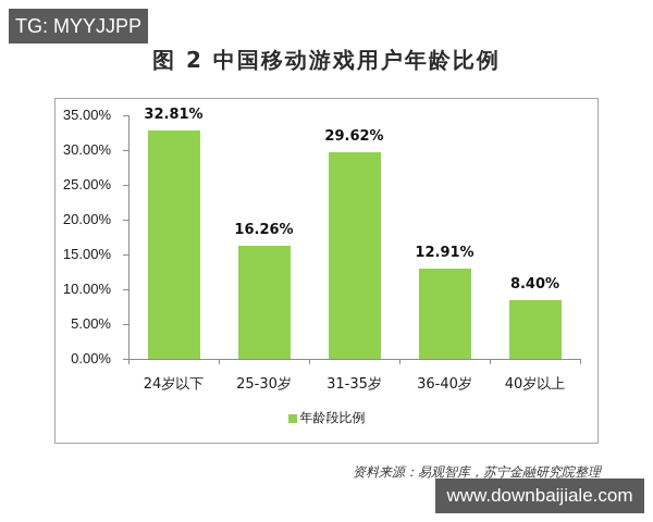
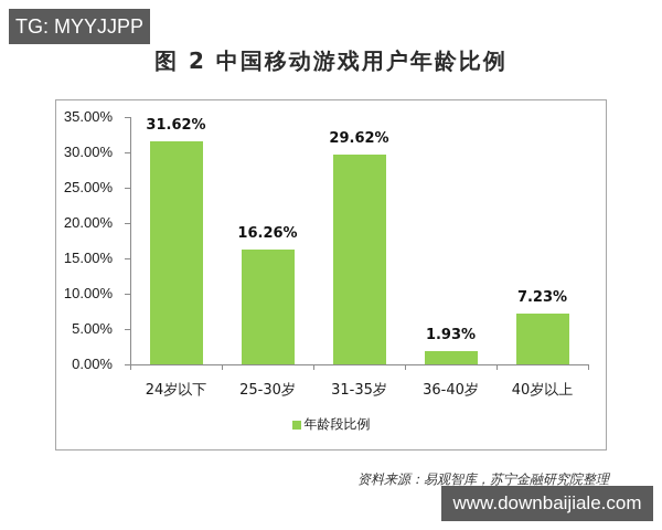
24岁以下: 32.81% -> 31.62%
36-40岁: 12.91% -> 1.93%
40岁以上: 8.40% -> 7.23%
